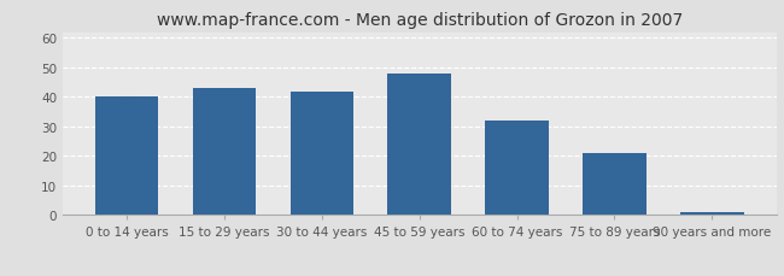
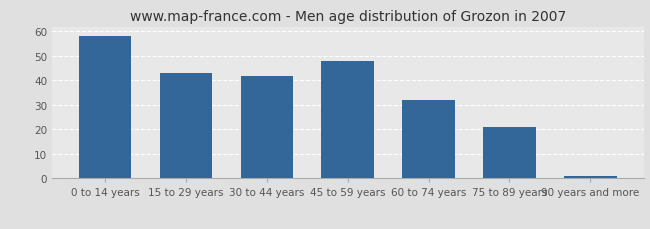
0 to 14 years: 40 -> 58
